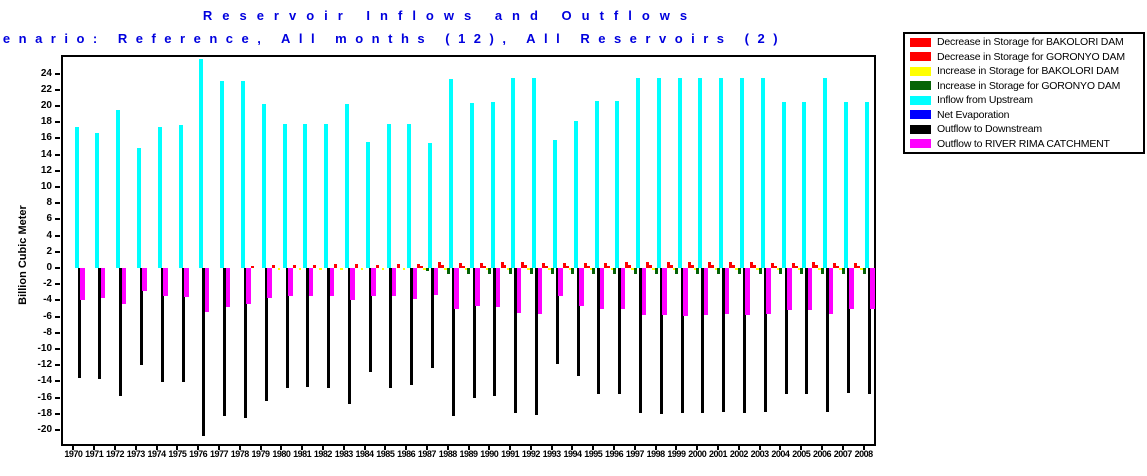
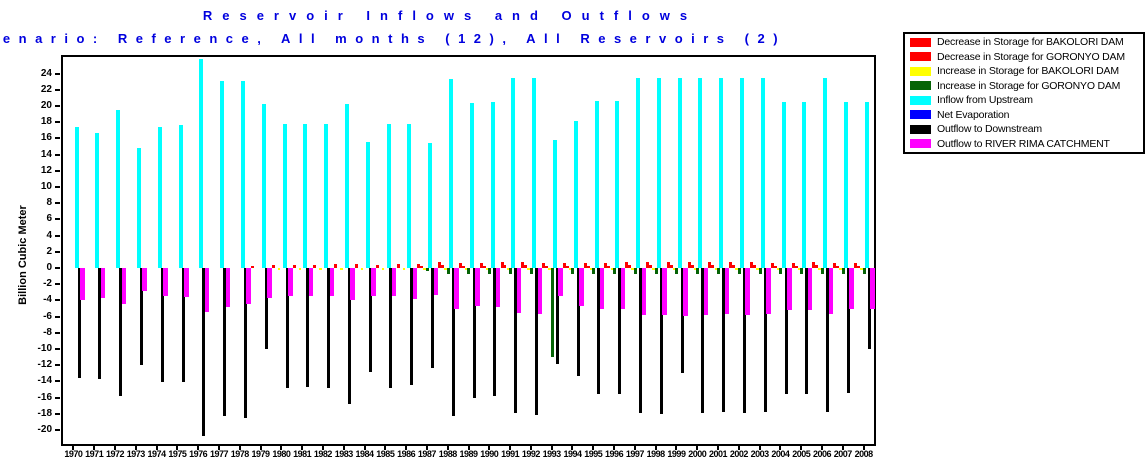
Outflow to Downstream/1979: -16 -> -10
Increase in Storage for GORONYO DAM/1993: -1 -> -11
Outflow to Downstream/1999: -18 -> -13
Outflow to Downstream/2008: -16 -> -10
